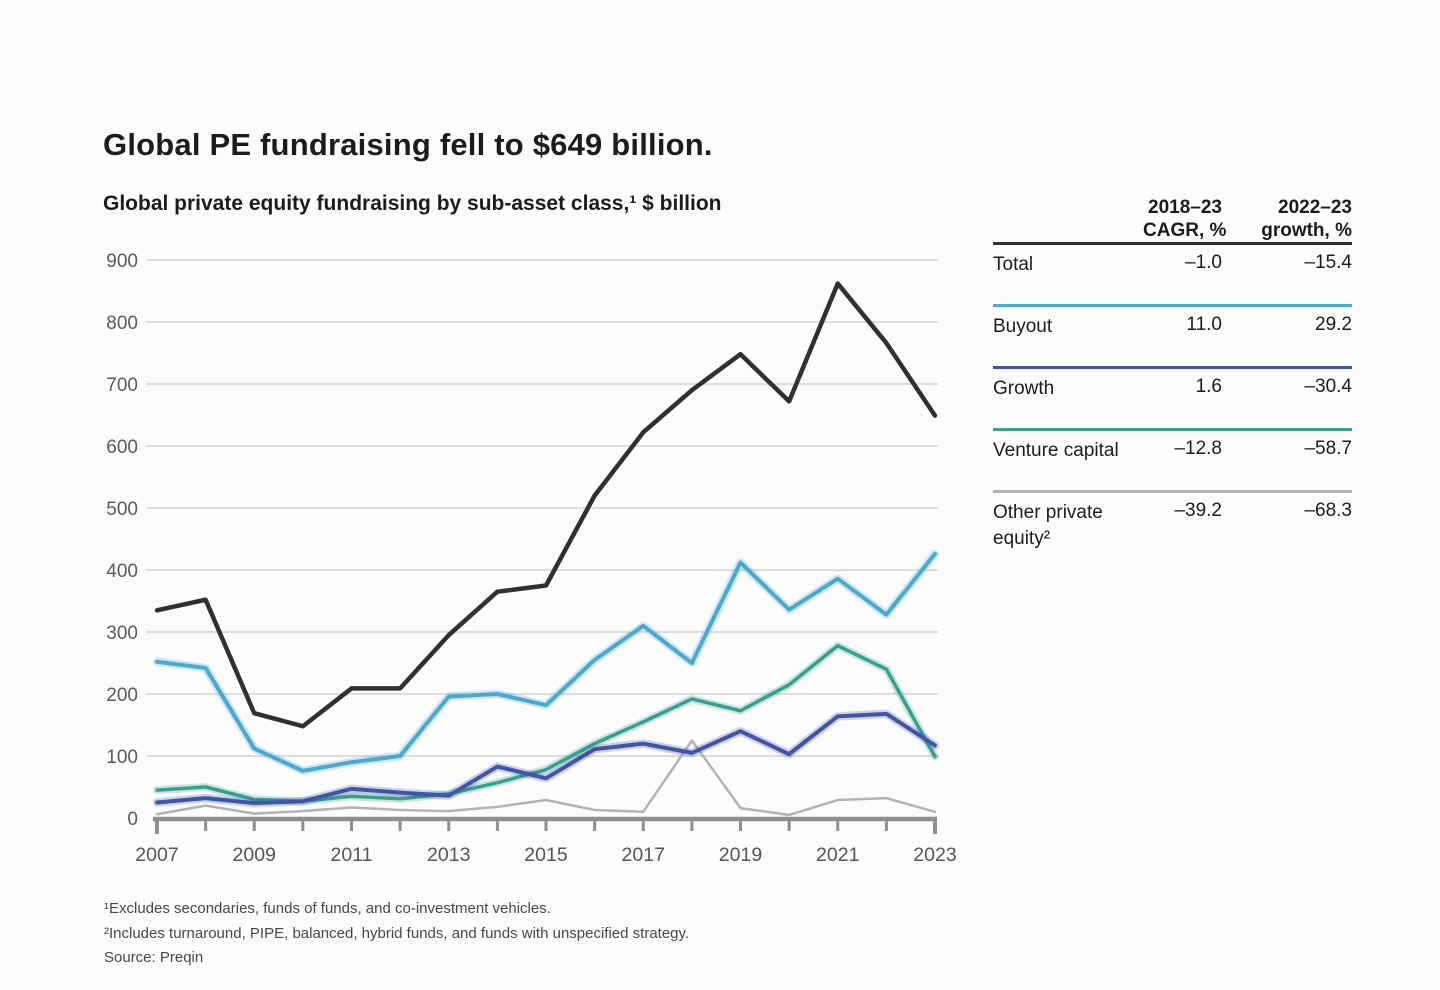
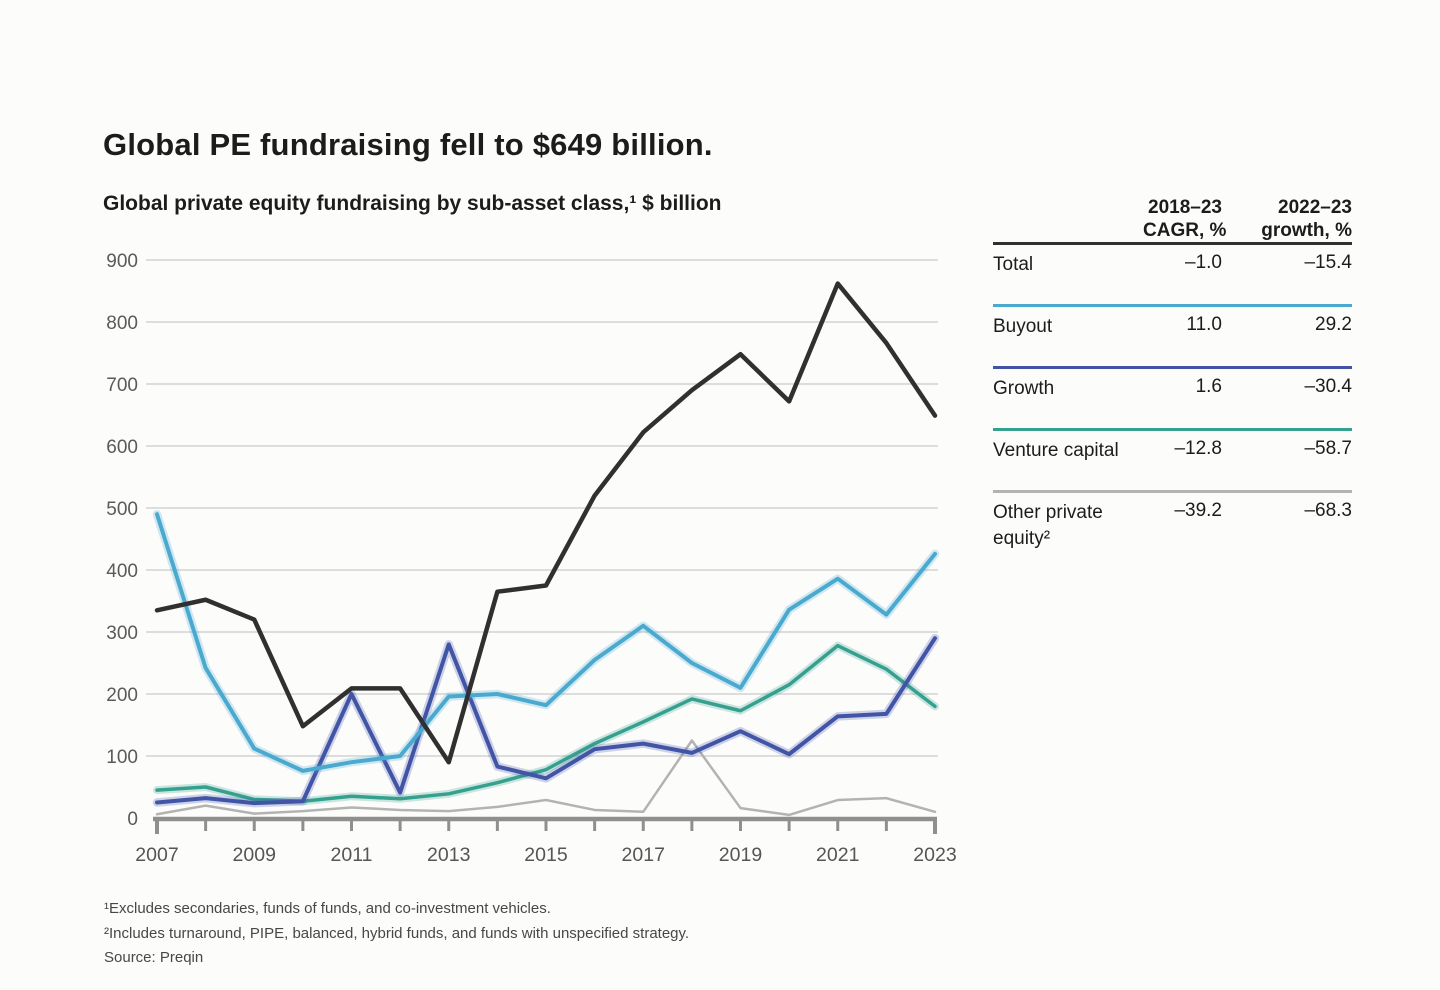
Buyout/2007: 250 -> 490
Total/2009: 170 -> 320
Growth/2011: 50 -> 200
Total/2013: 300 -> 90
Growth/2013: 40 -> 280
Buyout/2019: 410 -> 210
Growth/2023: 120 -> 290
Venture capital/2023: 100 -> 180
